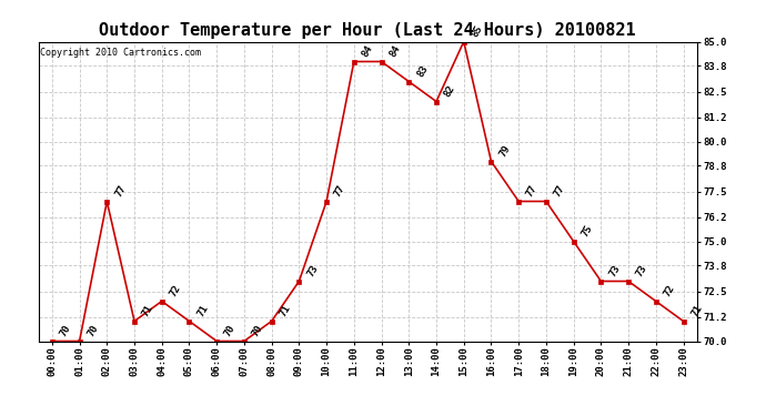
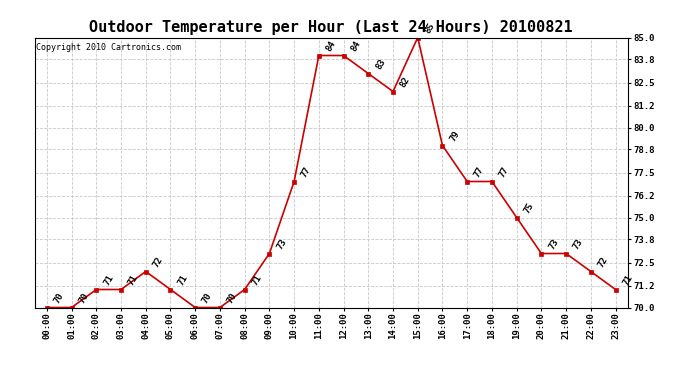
02:00: 77 -> 71
